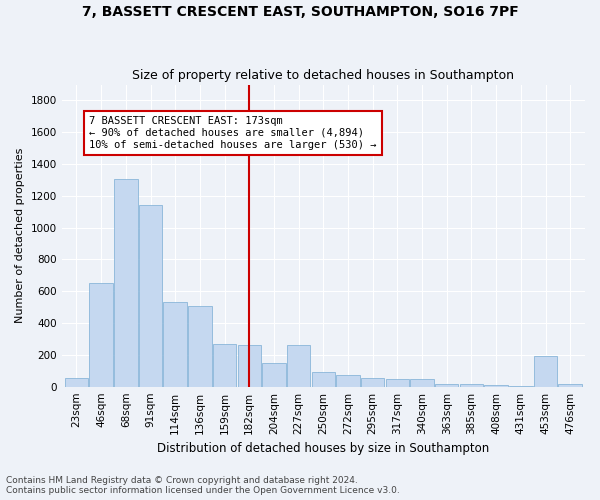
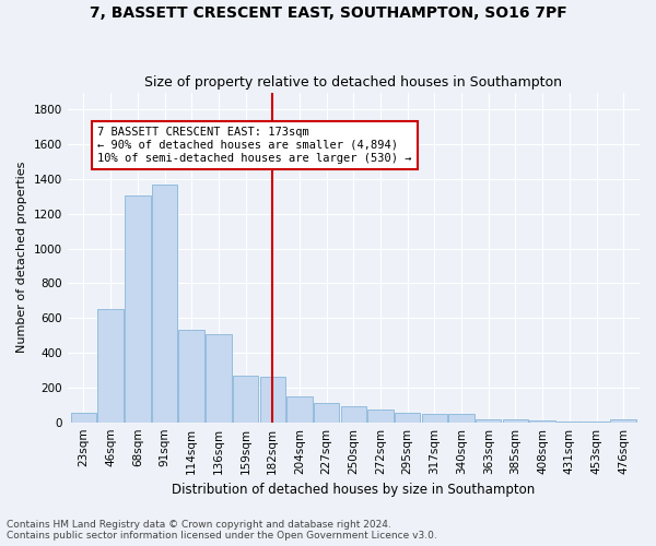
91sqm: 1140 -> 1370
227sqm: 260 -> 110
453sqm: 190 -> 0
